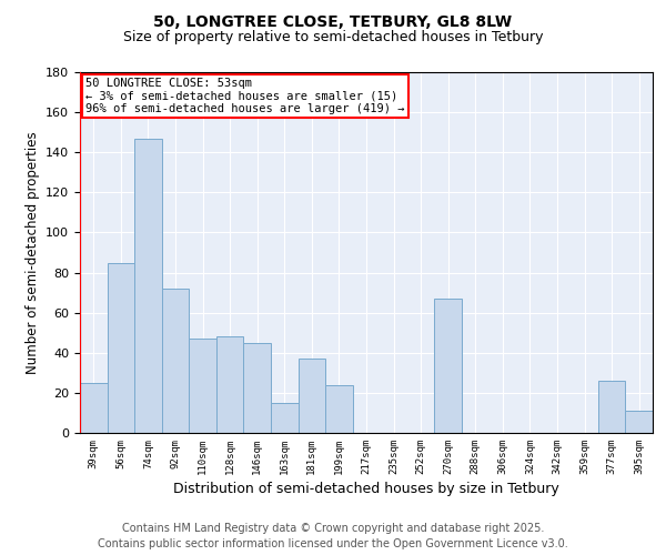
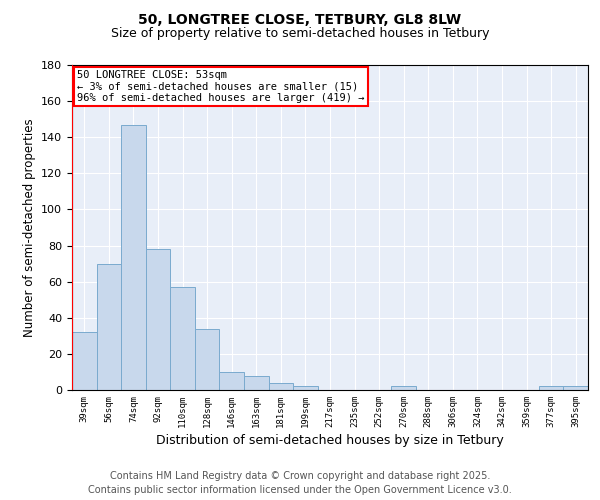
39sqm: 25 -> 32
56sqm: 85 -> 70
92sqm: 72 -> 78
110sqm: 47 -> 57
128sqm: 48 -> 34
146sqm: 45 -> 10
163sqm: 15 -> 8
181sqm: 37 -> 4
199sqm: 24 -> 2
270sqm: 67 -> 2
377sqm: 26 -> 2
395sqm: 11 -> 2
